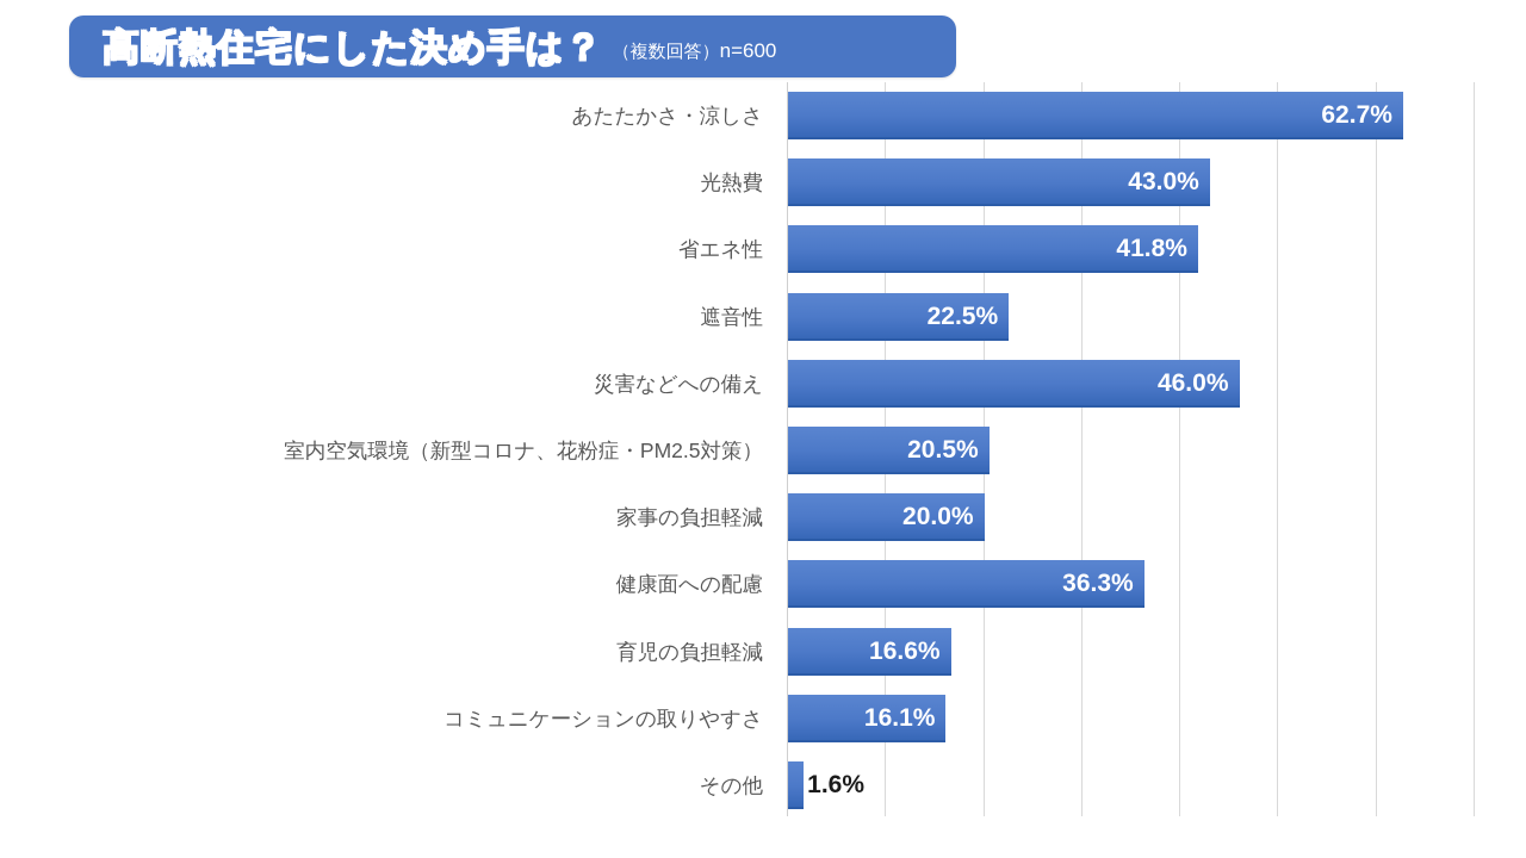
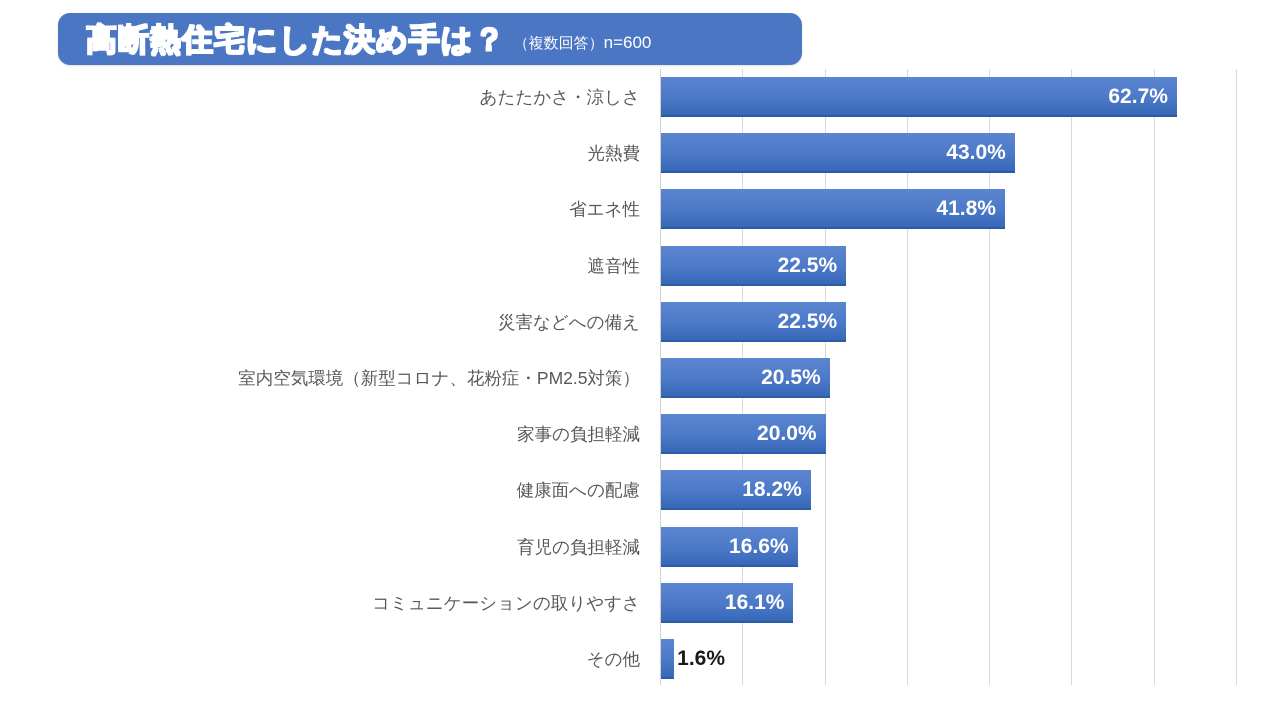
災害などへの備え: 46.0% -> 22.5%
健康面への配慮: 36.3% -> 18.2%
